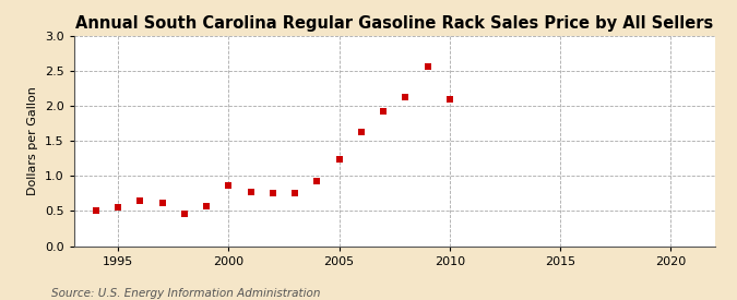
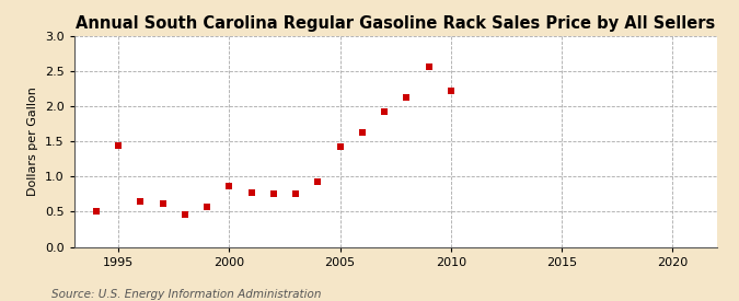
1995: 0.55 -> 1.44
2005: 1.24 -> 1.42
2010: 2.10 -> 2.22
